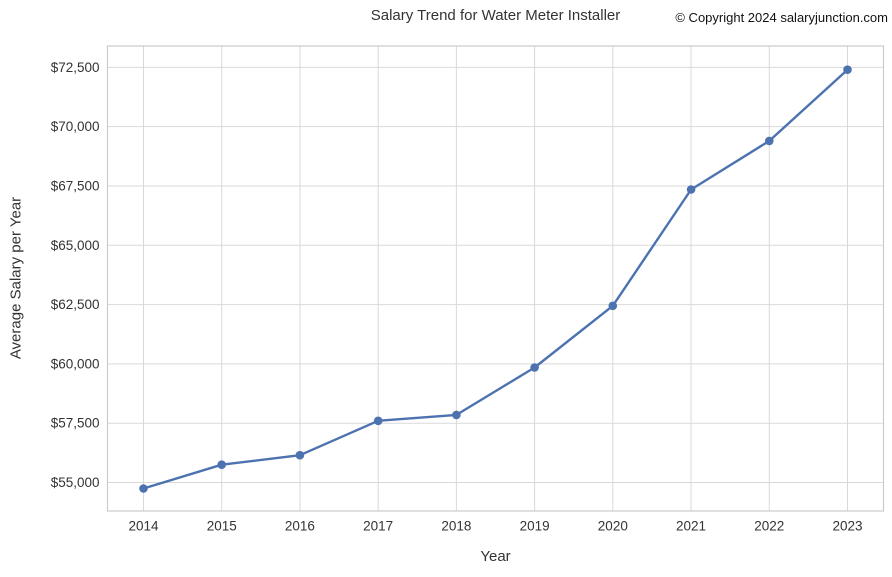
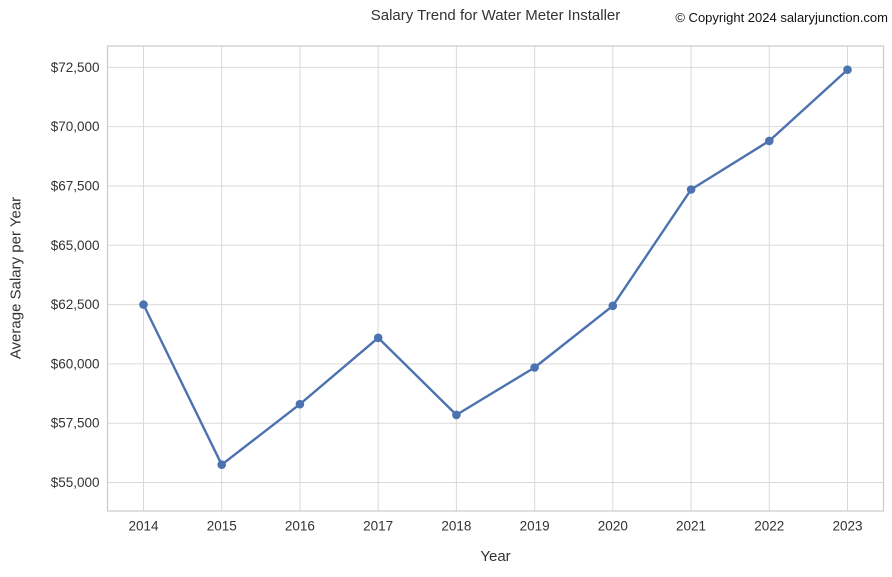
2014: $54800 -> $62500
2016: $56200 -> $58300
2017: $57600 -> $61100
